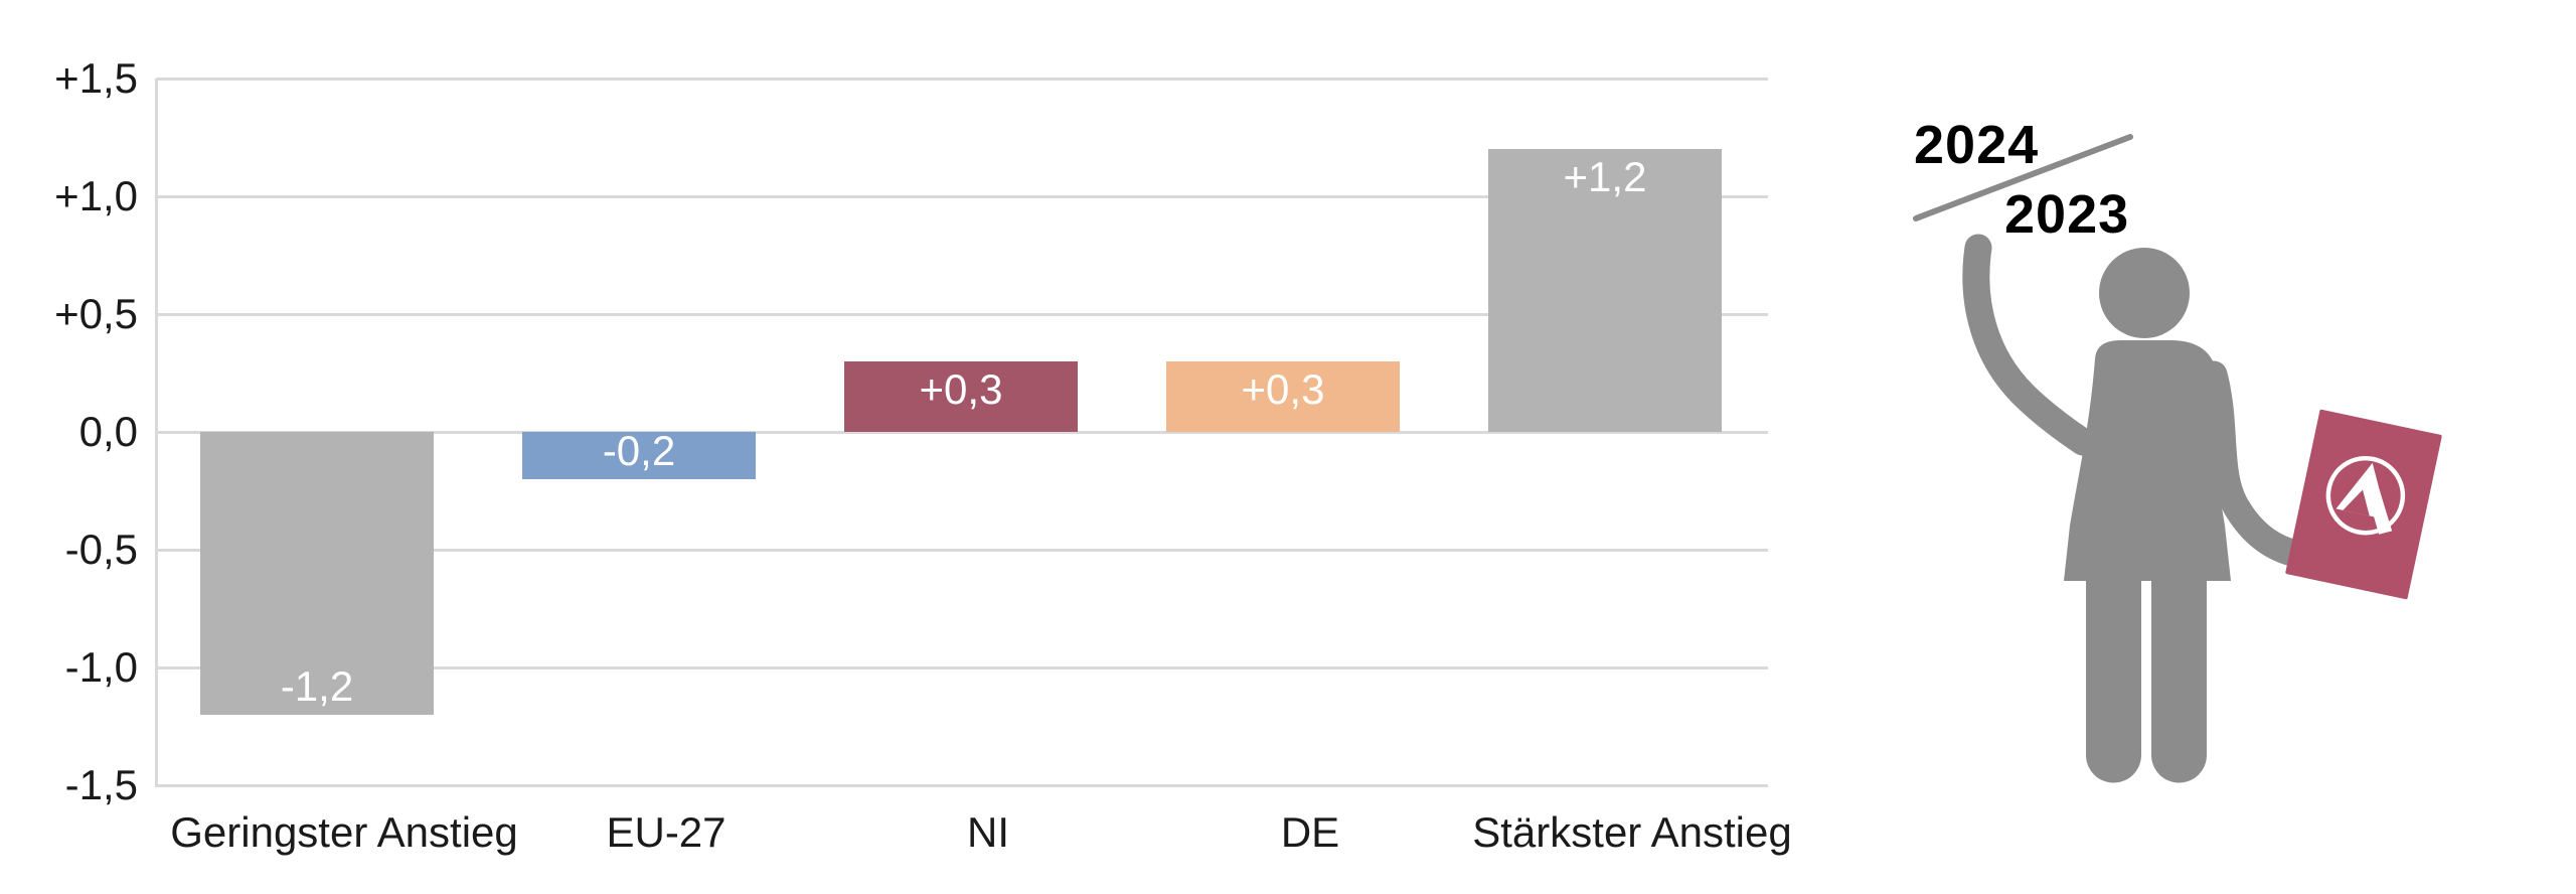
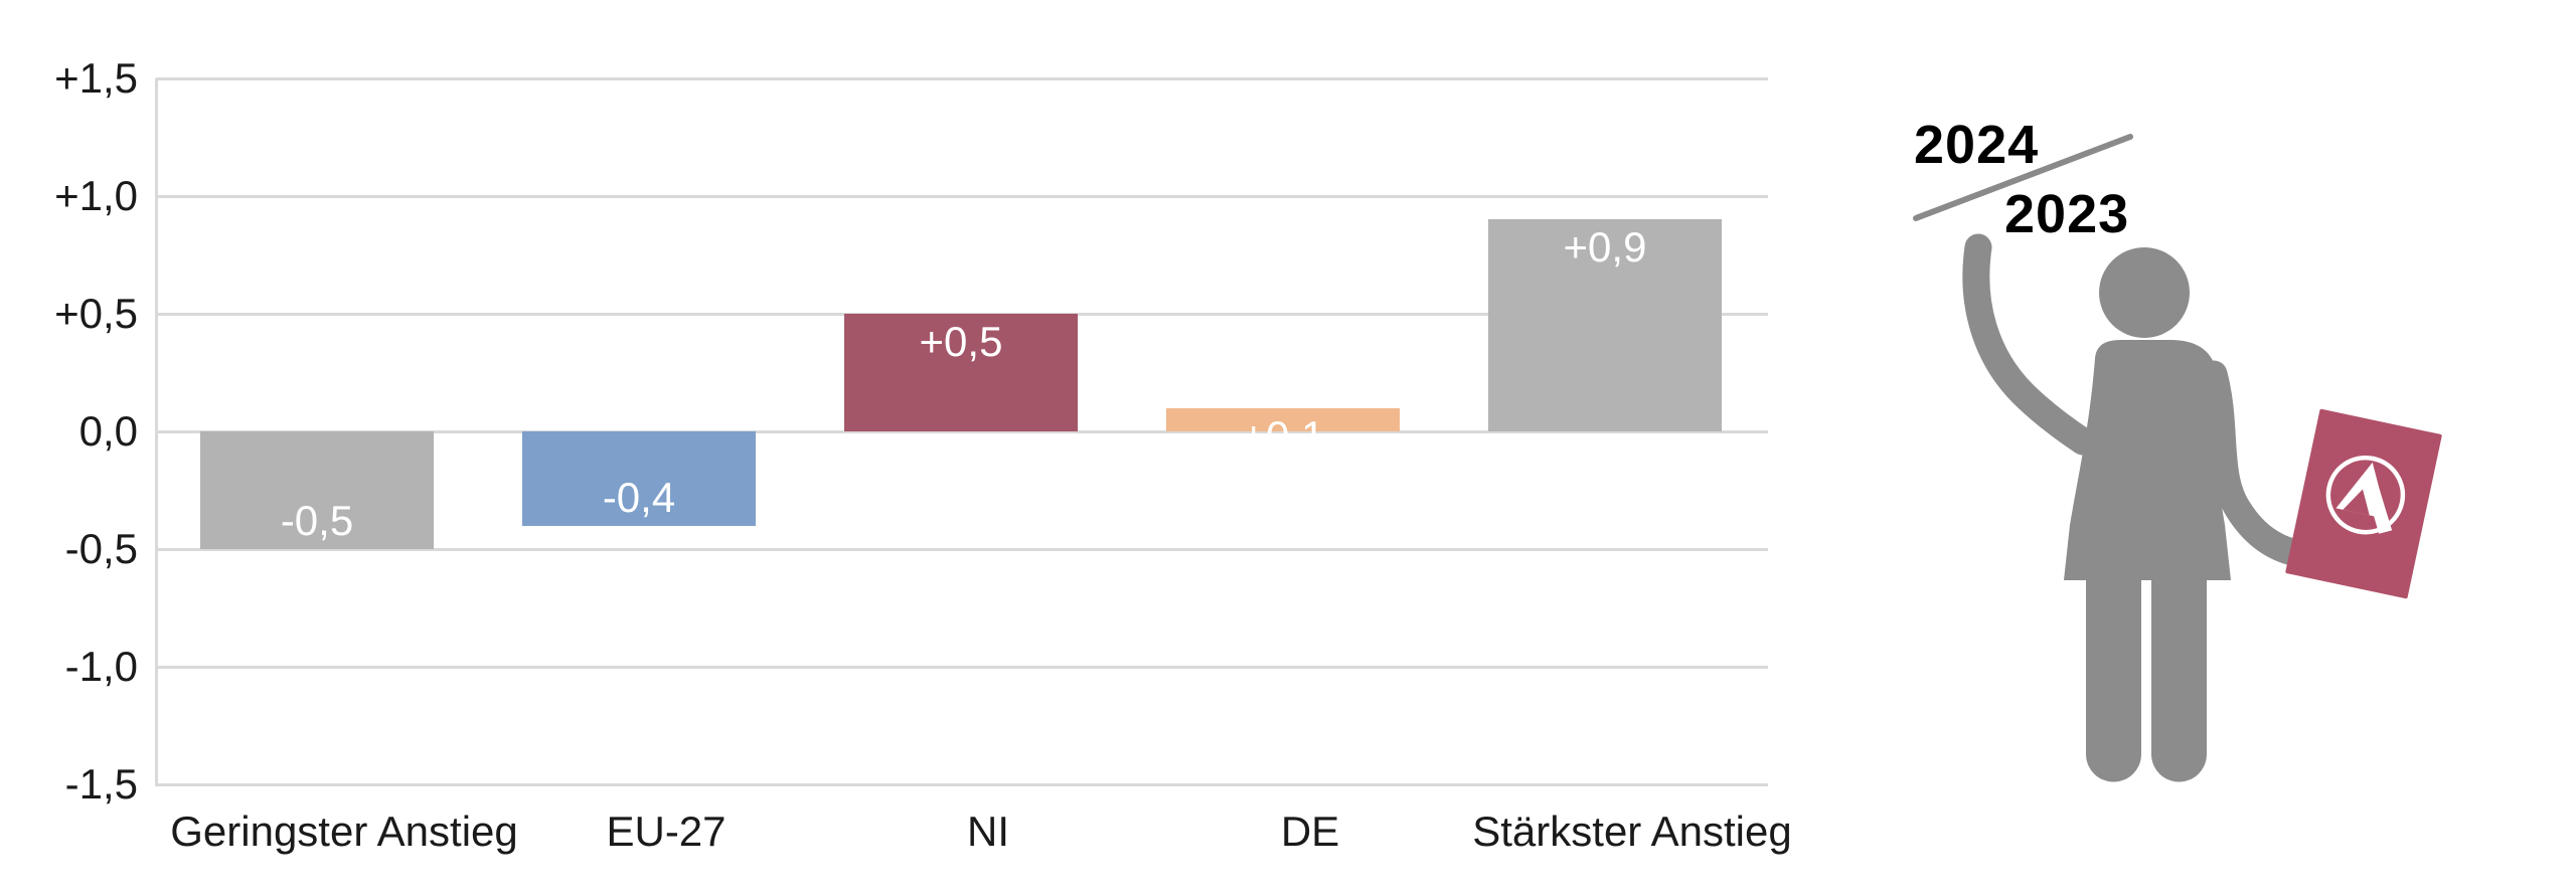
Geringster Anstieg: -1,2 -> -0,5
EU-27: -0,2 -> -0,4
NI: +0,3 -> +0,5
DE: +0,3 -> +0,1
Stärkster Anstieg: +1,2 -> +0,9
